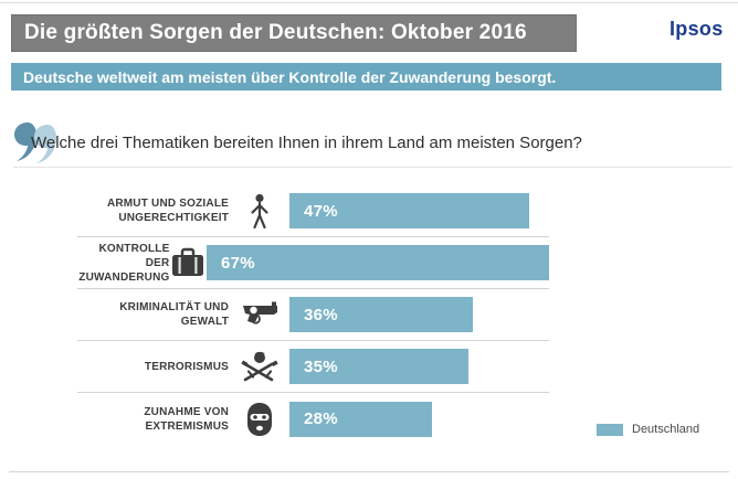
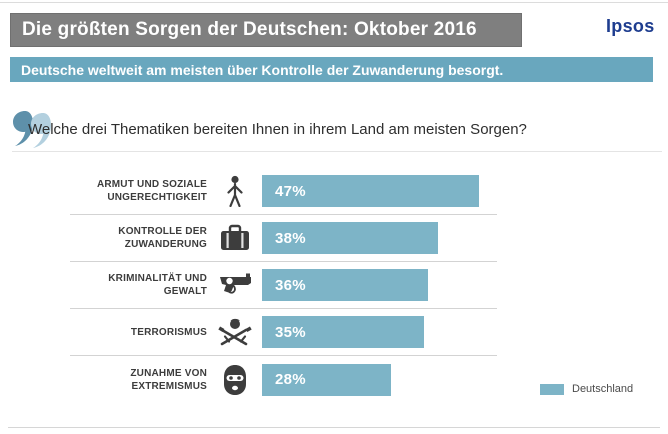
Kontrolle der Zuwanderung: 67% -> 38%
